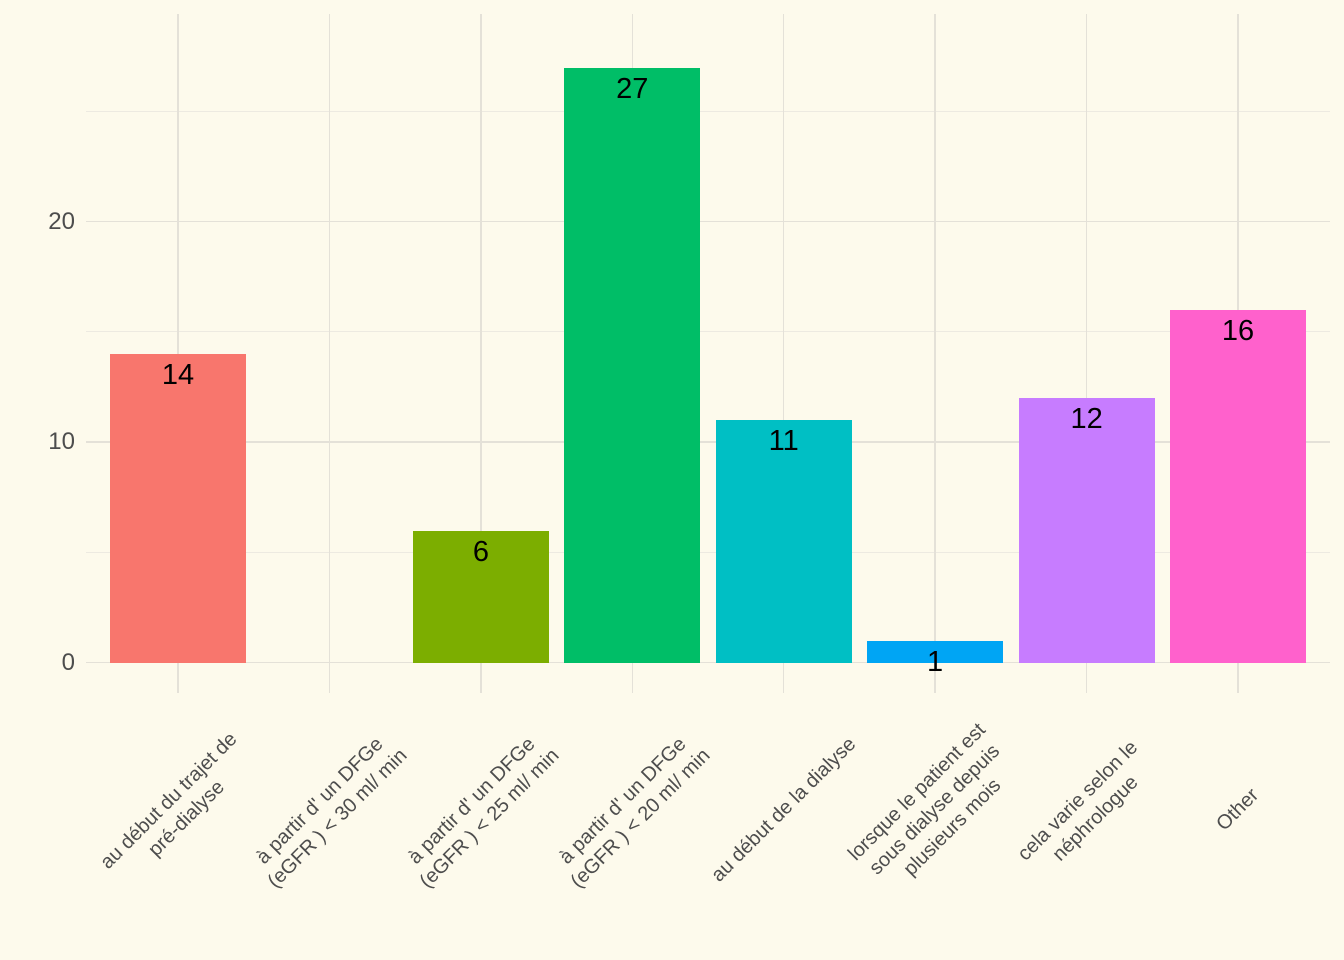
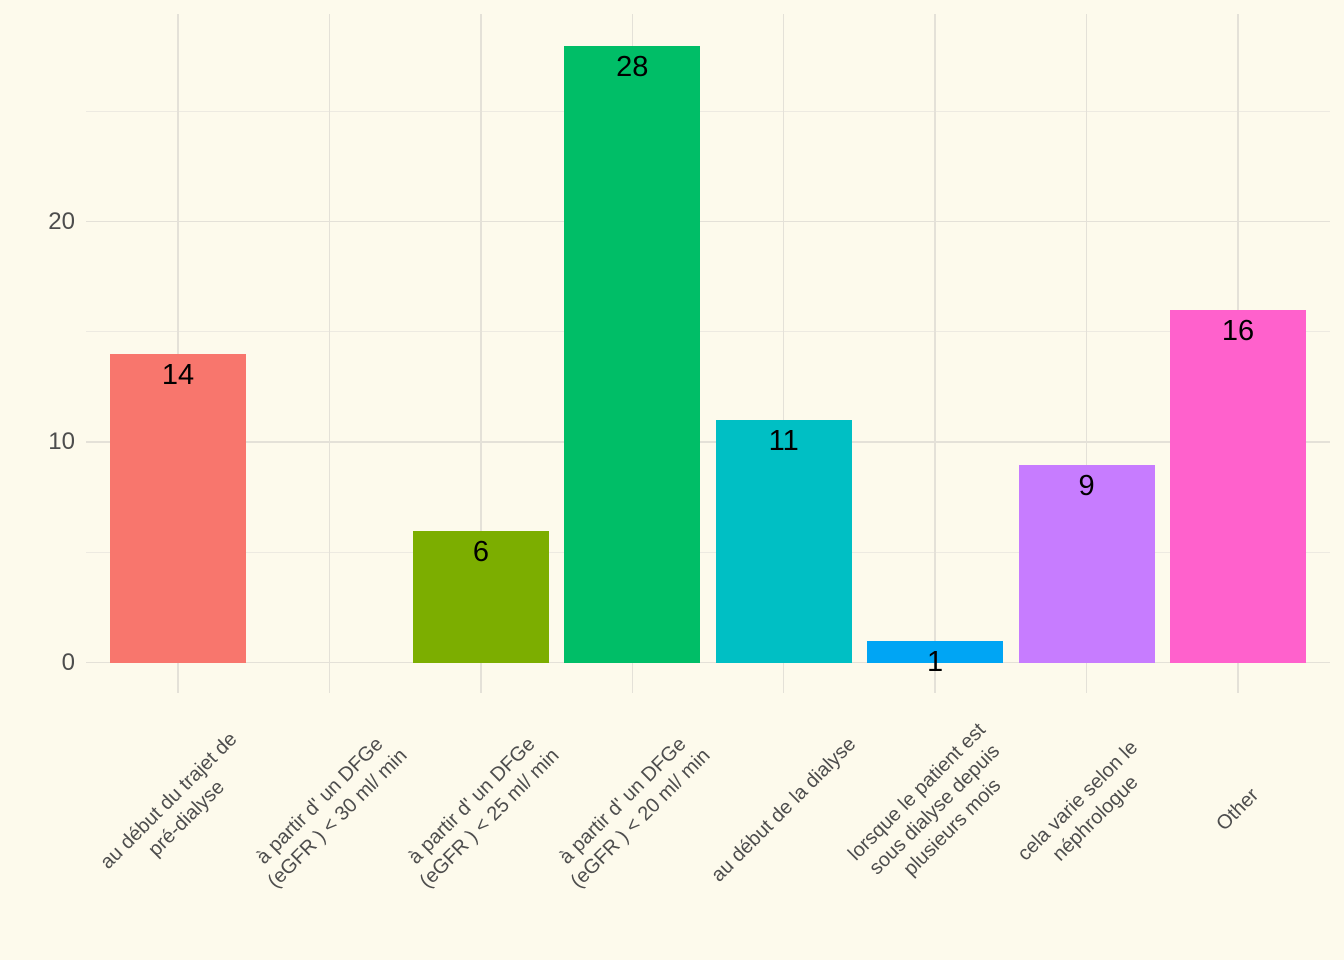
à partir d' un DFGe (eGFR ) < 20 ml/ min: 27 -> 28
cela varie selon le néphrologue: 12 -> 9
